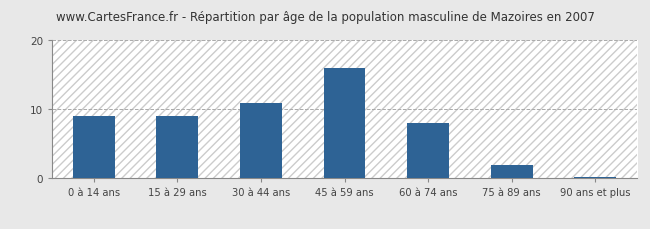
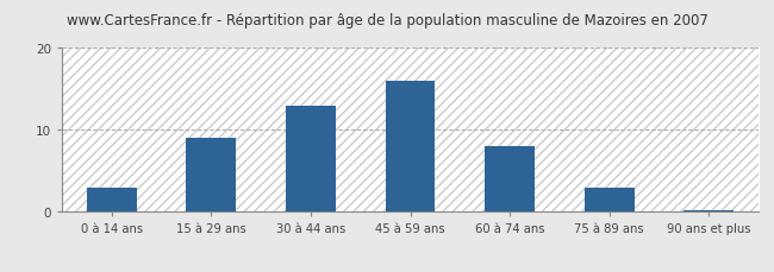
0 à 14 ans: 9.0 -> 3.0
30 à 44 ans: 11.0 -> 13.0
75 à 89 ans: 2.0 -> 3.0
